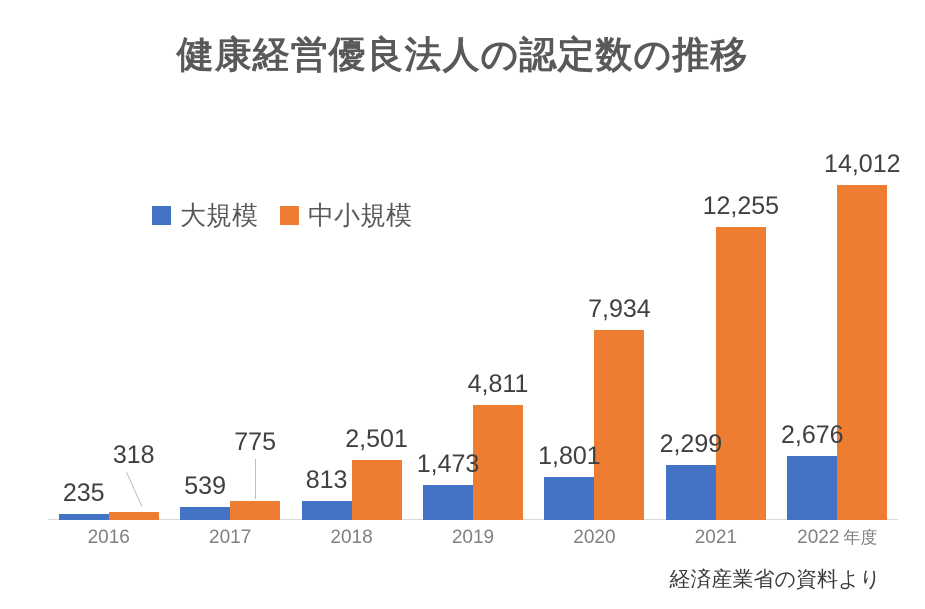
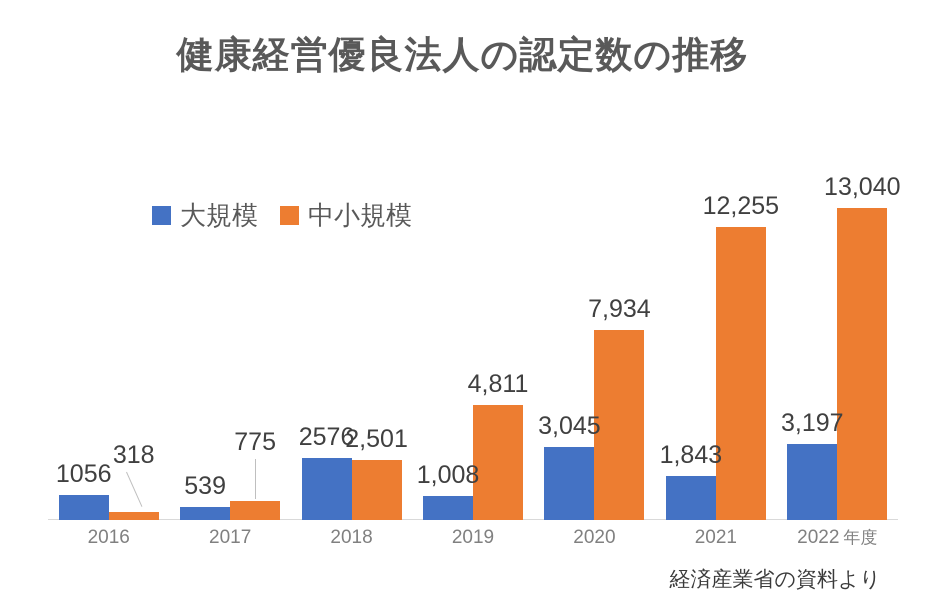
大規模/2016: 235 -> 1056
大規模/2018: 813 -> 2576
大規模/2019: 1,473 -> 1,008
大規模/2020: 1,801 -> 3,045
大規模/2021: 2,299 -> 1,843
大規模/2022: 2,676 -> 3,197
中小規模/2022: 14,012 -> 13,040
